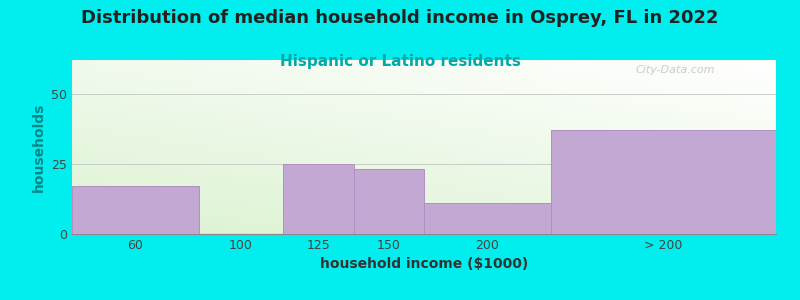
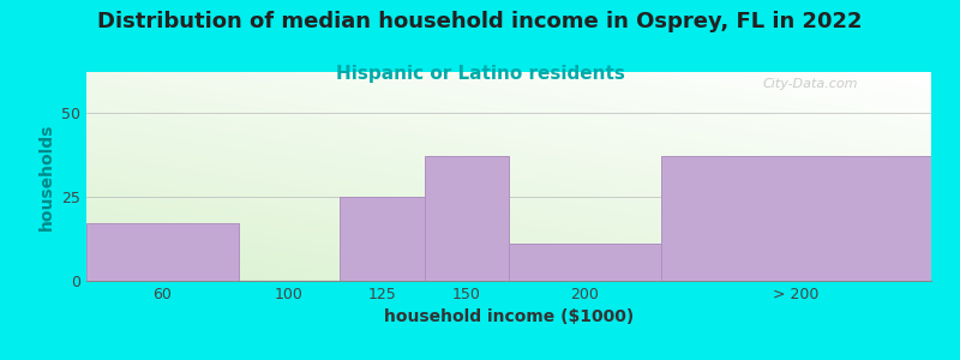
150: 23 -> 37
